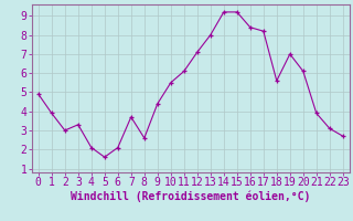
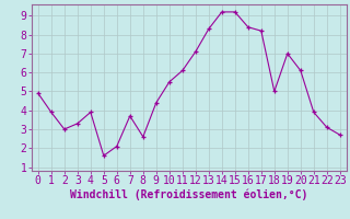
4: 2.1 -> 3.9
13: 8.0 -> 8.3
18: 5.6 -> 5.0
